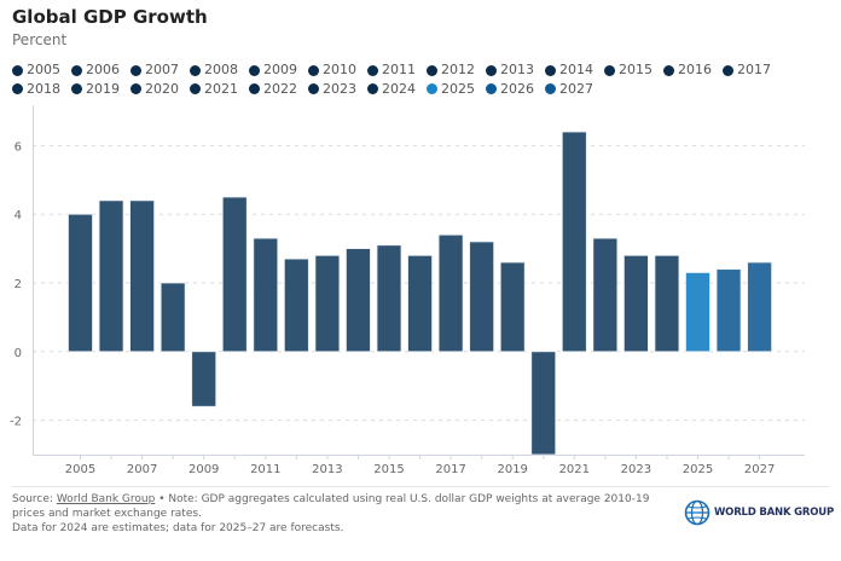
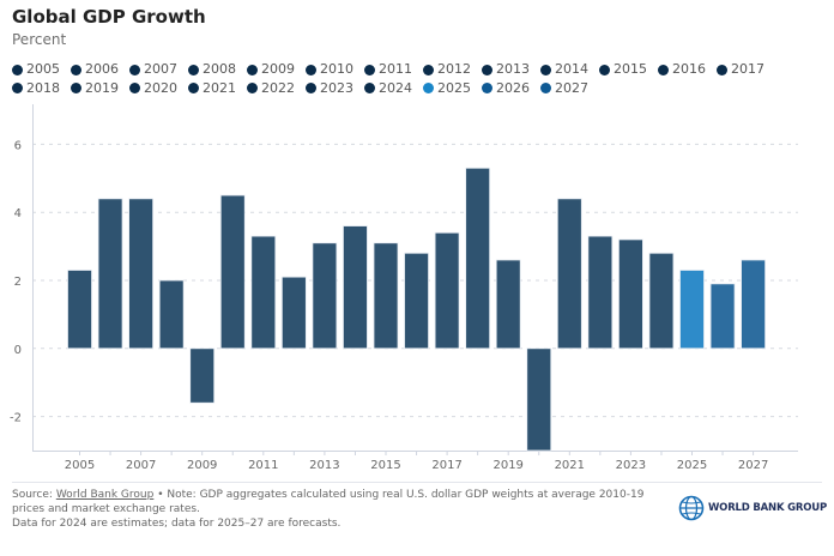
2005: 4.0 -> 2.3
2012: 2.7 -> 2.1
2013: 2.8 -> 3.1
2014: 3.0 -> 3.6
2018: 3.2 -> 5.3
2021: 6.4 -> 4.4
2023: 2.8 -> 3.2
2026: 2.4 -> 1.9
